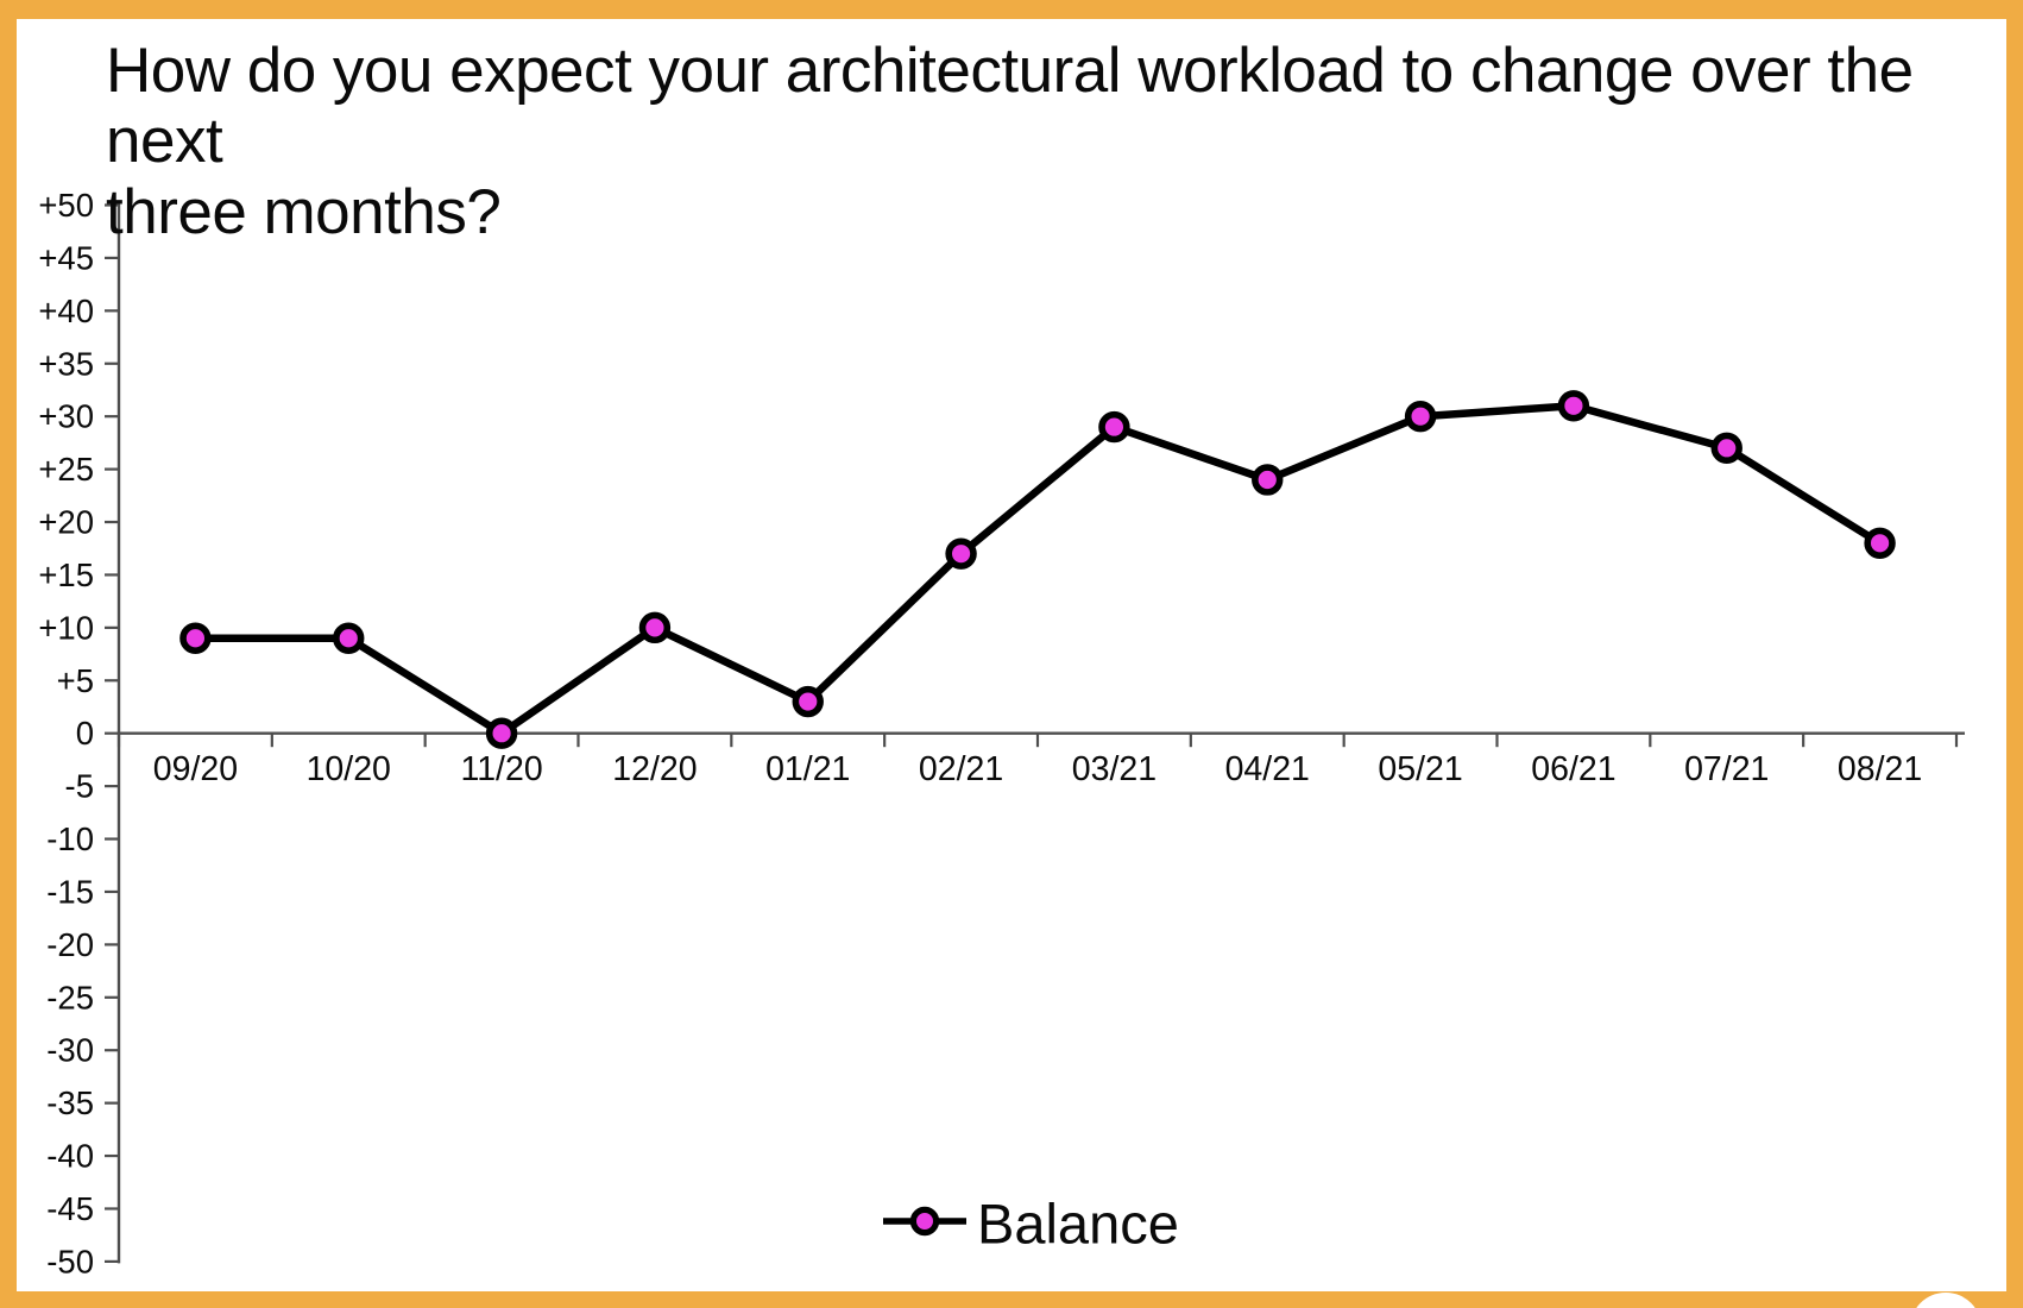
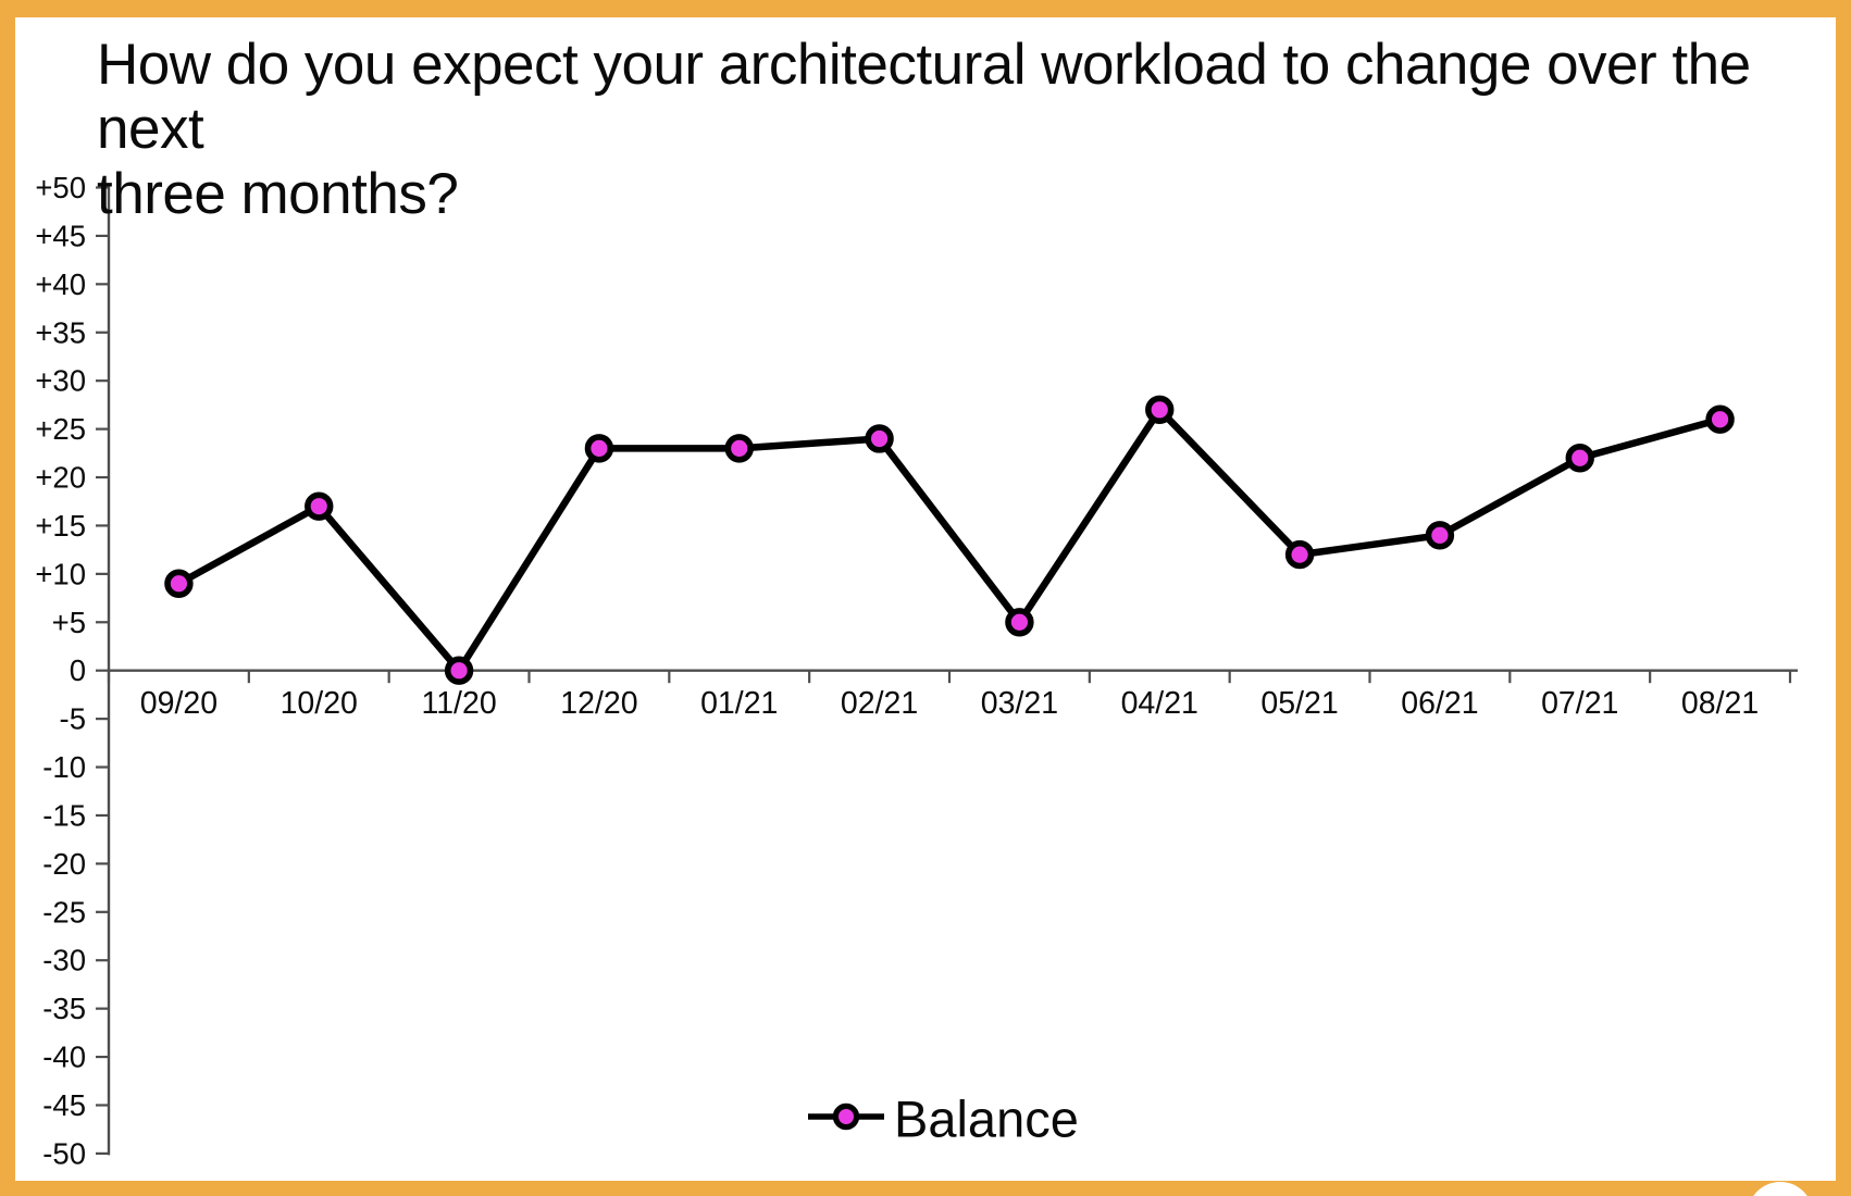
10/20: 9 -> 17
12/20: 10 -> 23
01/21: 3 -> 23
02/21: 17 -> 24
03/21: 29 -> 5
04/21: 24 -> 27
05/21: 30 -> 12
06/21: 31 -> 14
07/21: 27 -> 22
08/21: 18 -> 26
